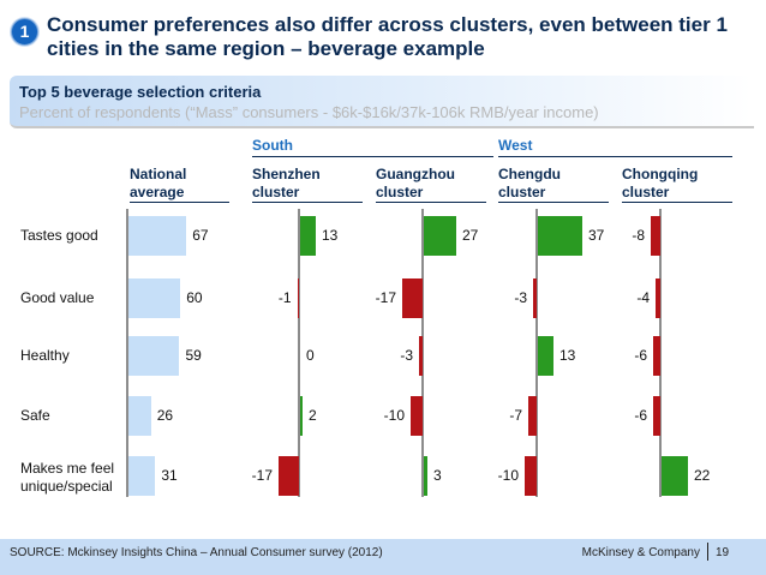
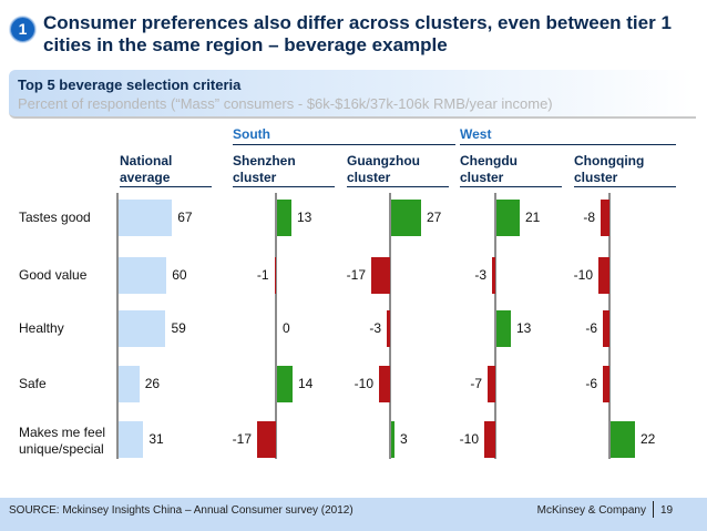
Chengdu cluster/Tastes good: 37 -> 21
Chongqing cluster/Good value: -4 -> -10
Shenzhen cluster/Safe: 2 -> 14
